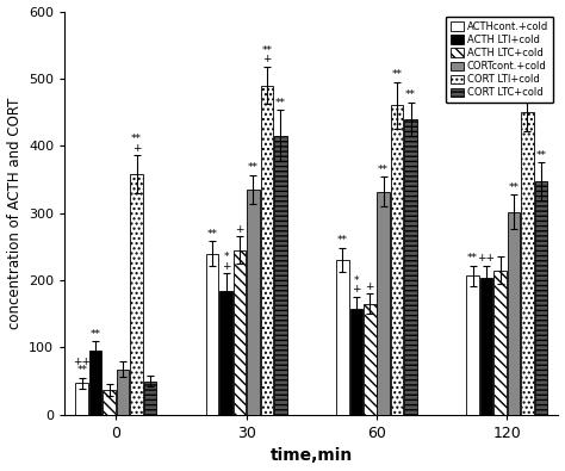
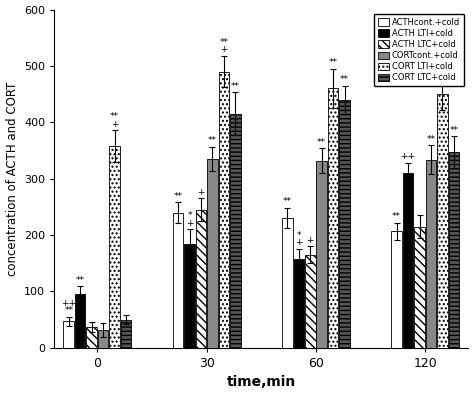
CORTcont.+cold/0: 68 -> 32
ACTH LTI+cold/120: 204 -> 310
CORTcont.+cold/120: 302 -> 334
